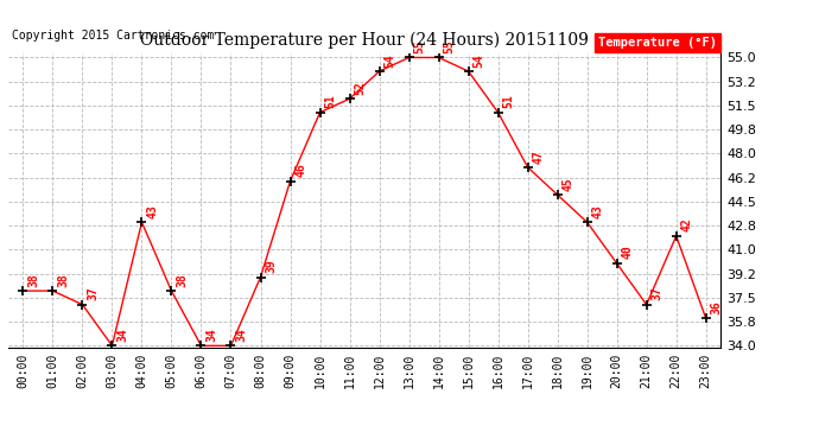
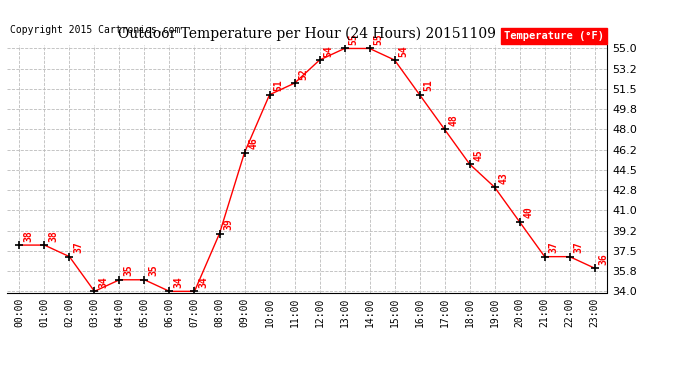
04:00: 43 -> 35
05:00: 38 -> 35
17:00: 47 -> 48
22:00: 42 -> 37
